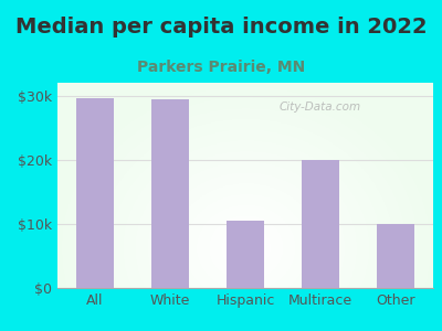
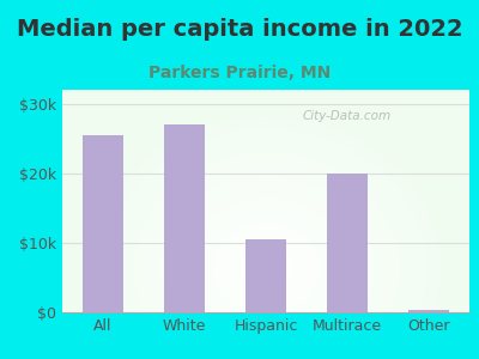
All: $29.6k -> $25.5k
White: $29.4k -> $27.0k
Other: $10.0k -> $0.4k
